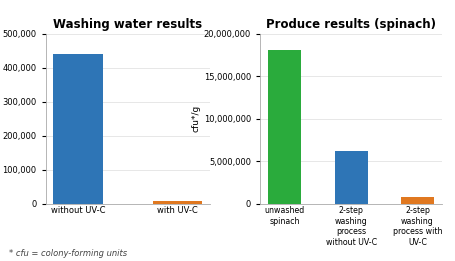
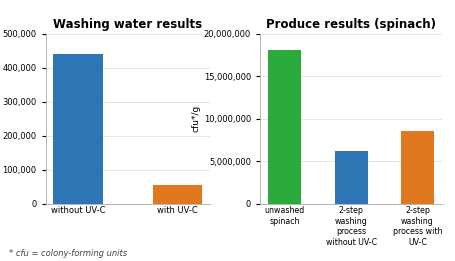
Washing water results/with UV-C: 8,000 -> 55,000
Produce results (spinach)/2-step washing process with UV-C: 800,000 -> 8,600,000
